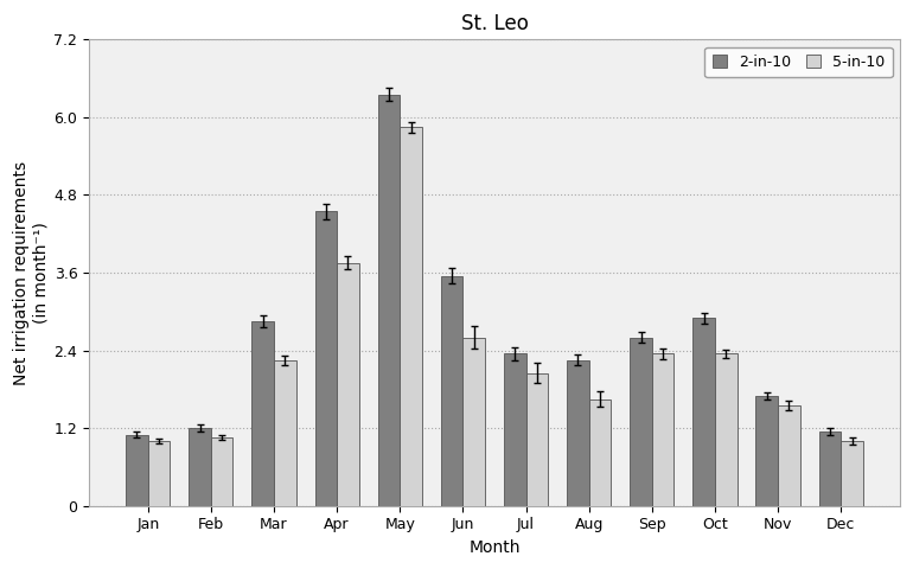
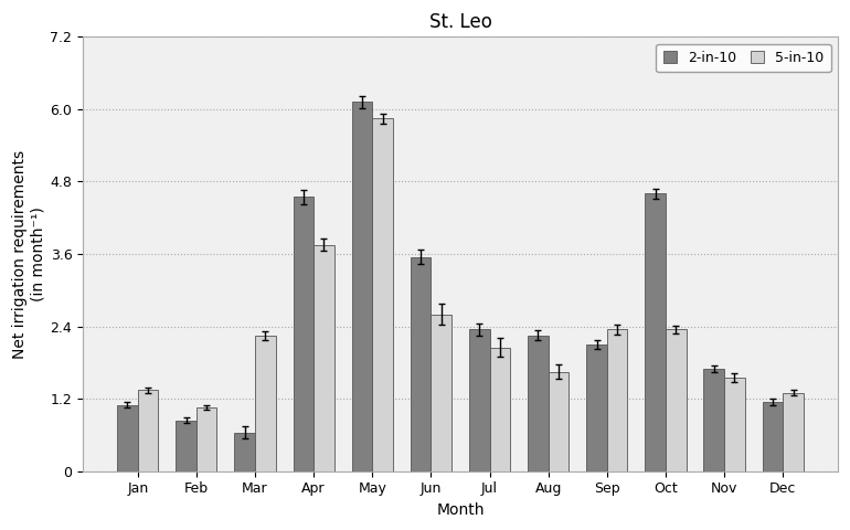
5-in-10/Jan: 1.00 -> 1.34
2-in-10/Feb: 1.20 -> 0.84
2-in-10/Mar: 2.85 -> 0.64
2-in-10/May: 6.35 -> 6.12
2-in-10/Sep: 2.60 -> 2.10
2-in-10/Oct: 2.90 -> 4.60
5-in-10/Dec: 1.00 -> 1.30
